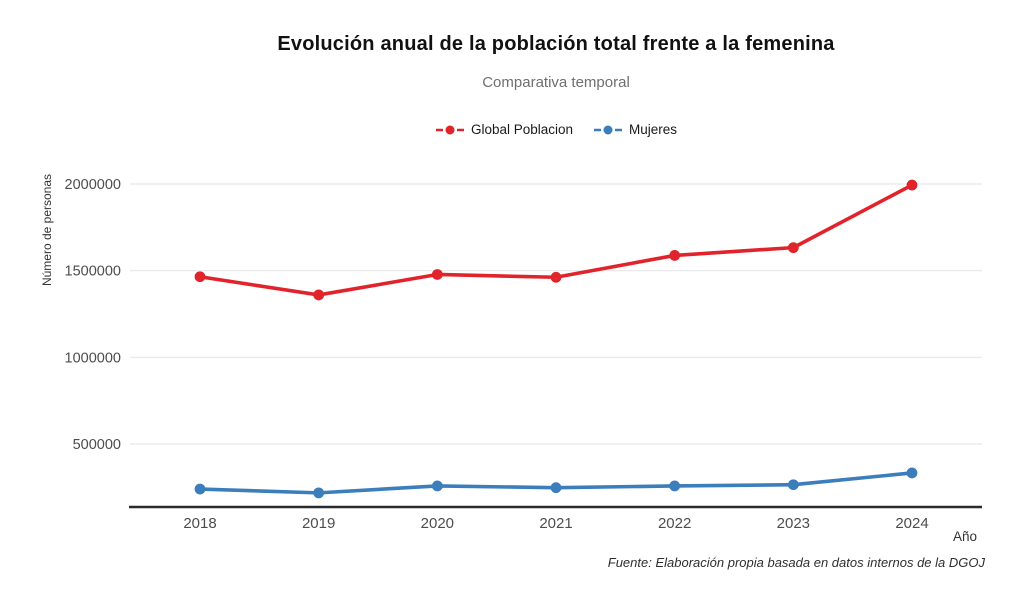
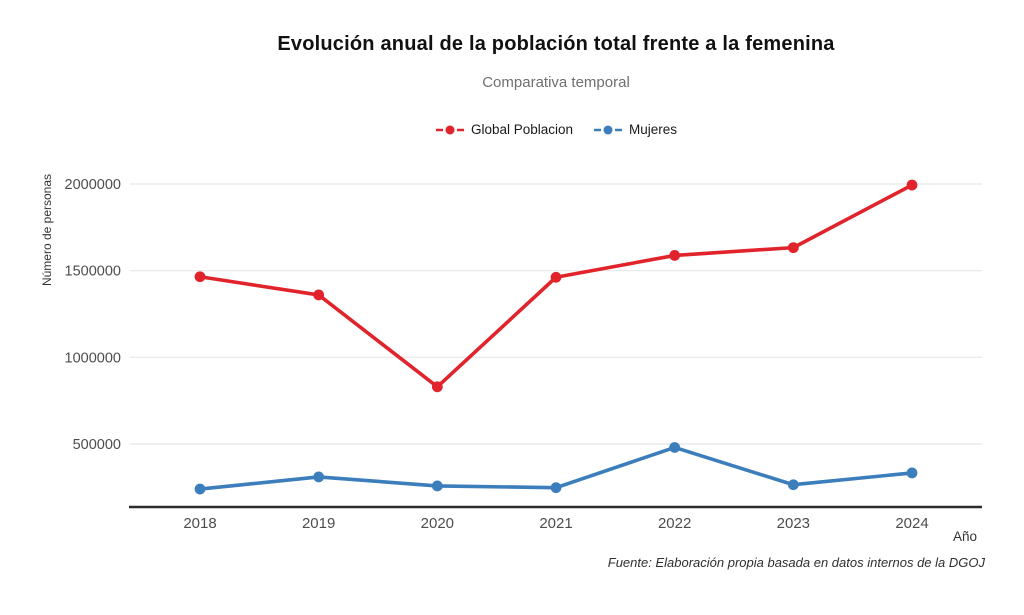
Mujeres/2019: 220000 -> 310000
Global Poblacion/2020: 1480000 -> 830000
Mujeres/2022: 260000 -> 480000
